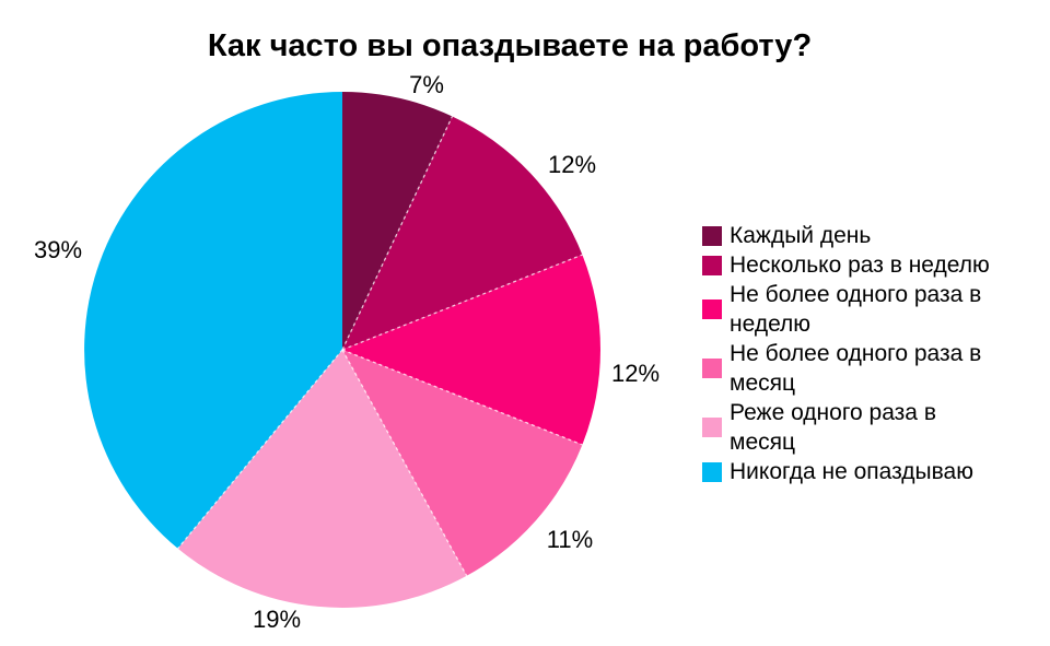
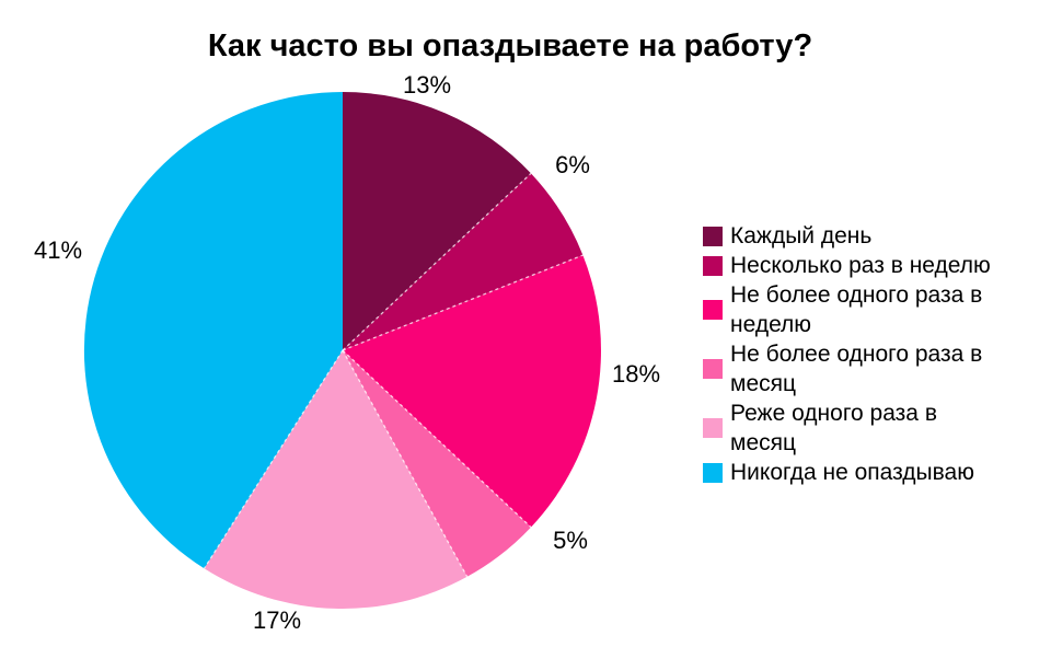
Каждый день: 7% -> 13%
Несколько раз в неделю: 12% -> 6%
Не более одного раза в неделю: 12% -> 18%
Не более одного раза в месяц: 11% -> 5%
Реже одного раза в месяц: 19% -> 17%
Никогда не опаздываю: 39% -> 41%
